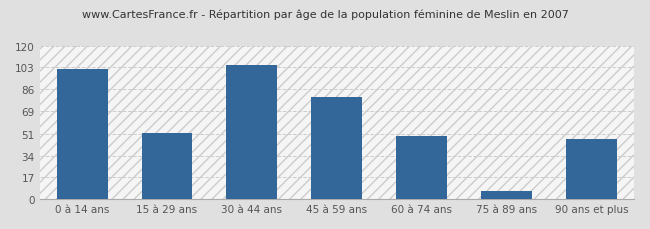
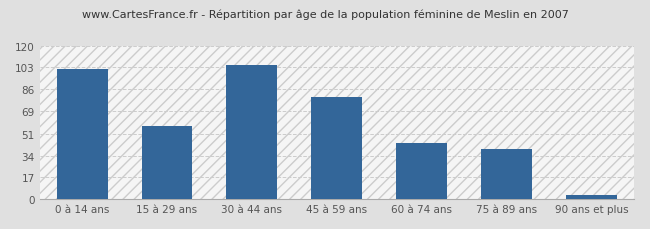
15 à 29 ans: 52 -> 57
60 à 74 ans: 49 -> 44
75 à 89 ans: 6 -> 39
90 ans et plus: 47 -> 3
